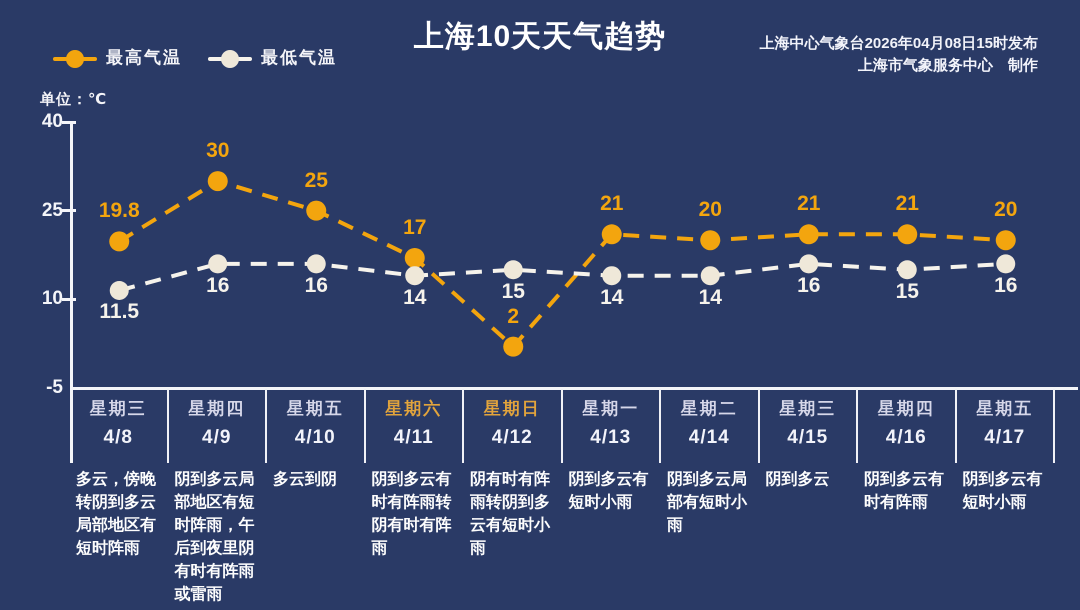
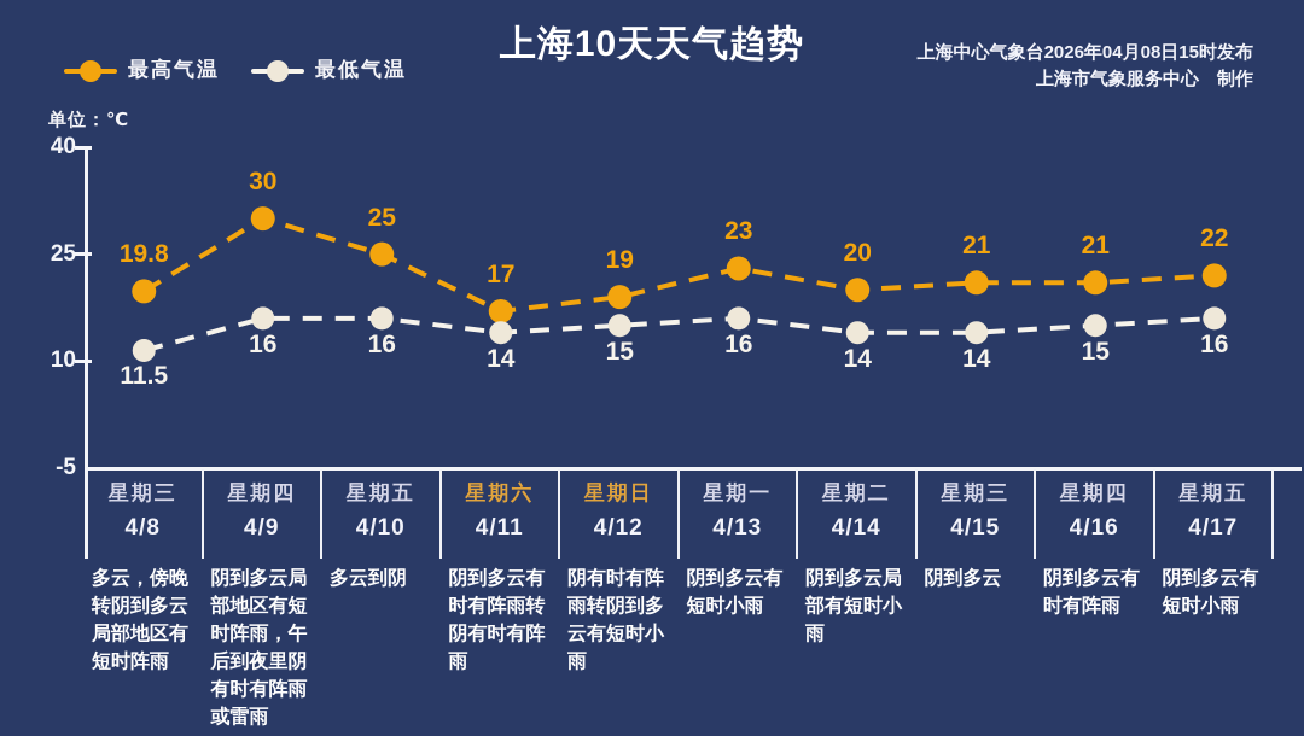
最高气温/4/12: 2 -> 19
最高气温/4/13: 21 -> 23
最低气温/4/13: 14 -> 16
最低气温/4/15: 16 -> 14
最高气温/4/17: 20 -> 22
